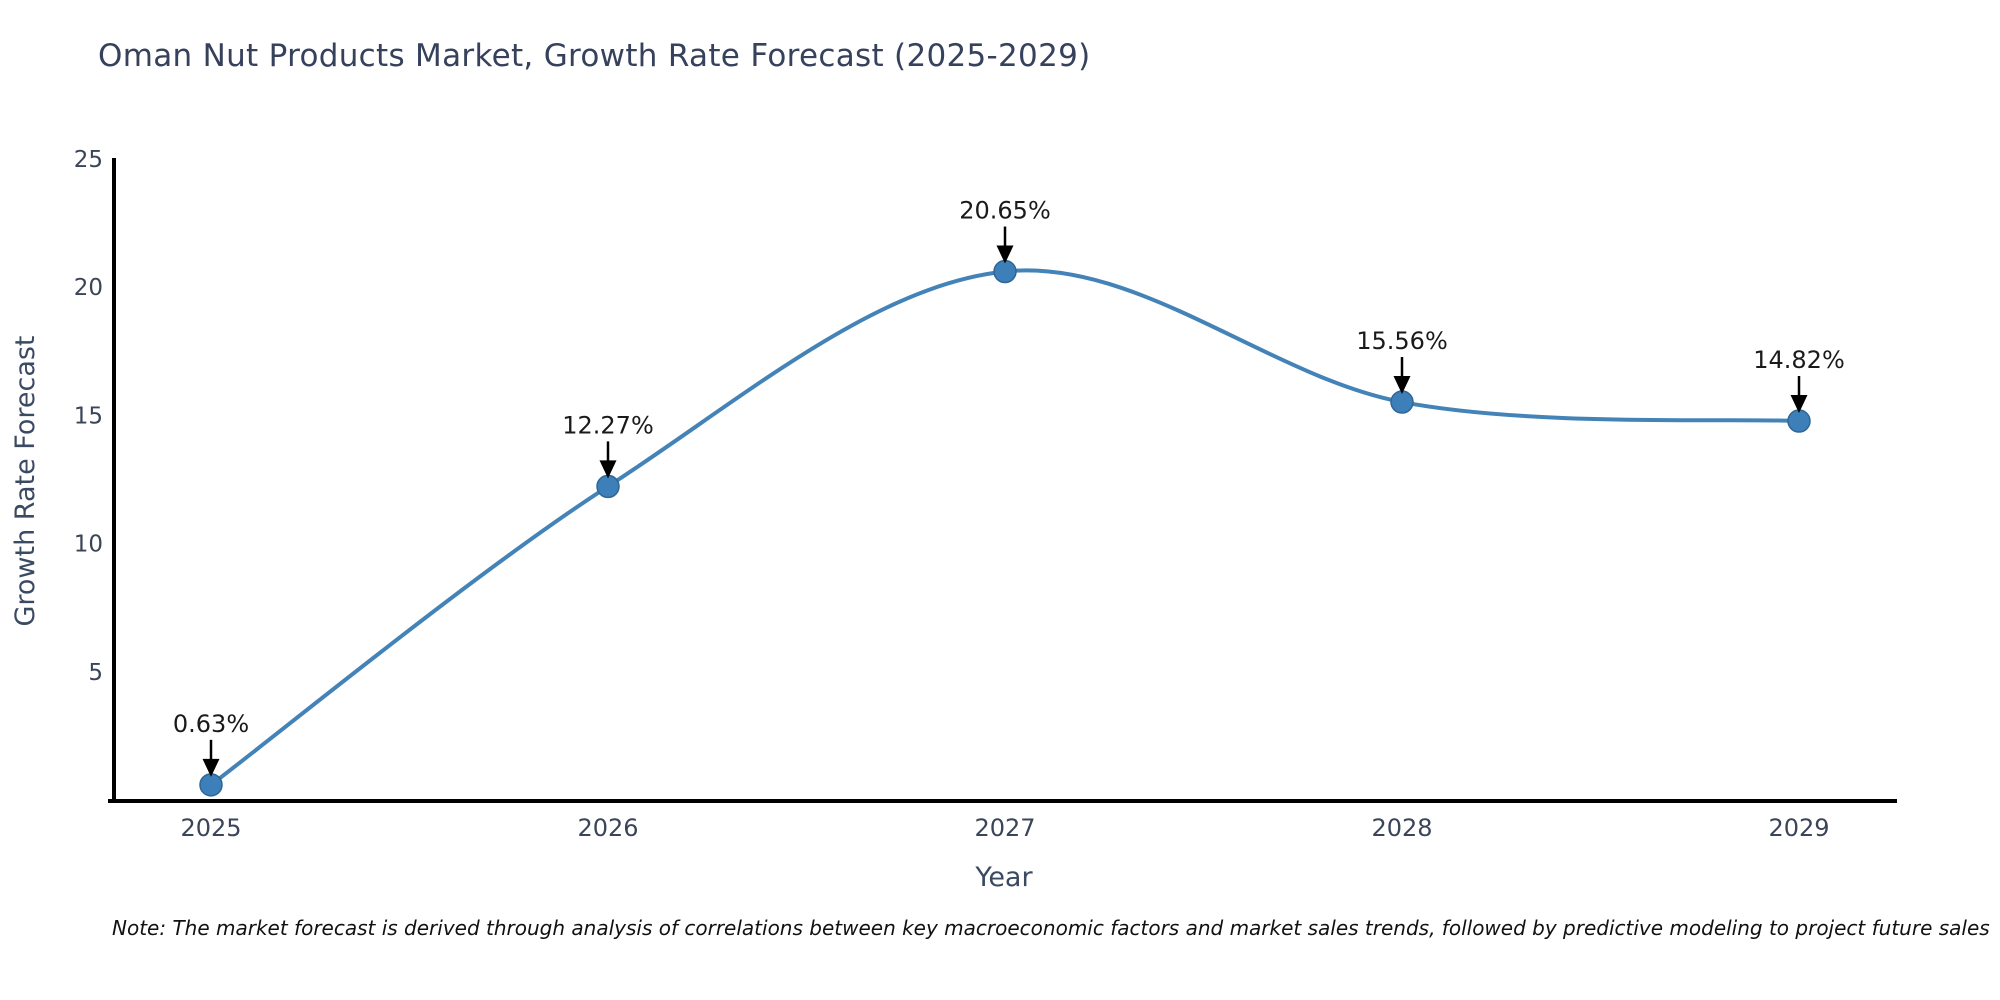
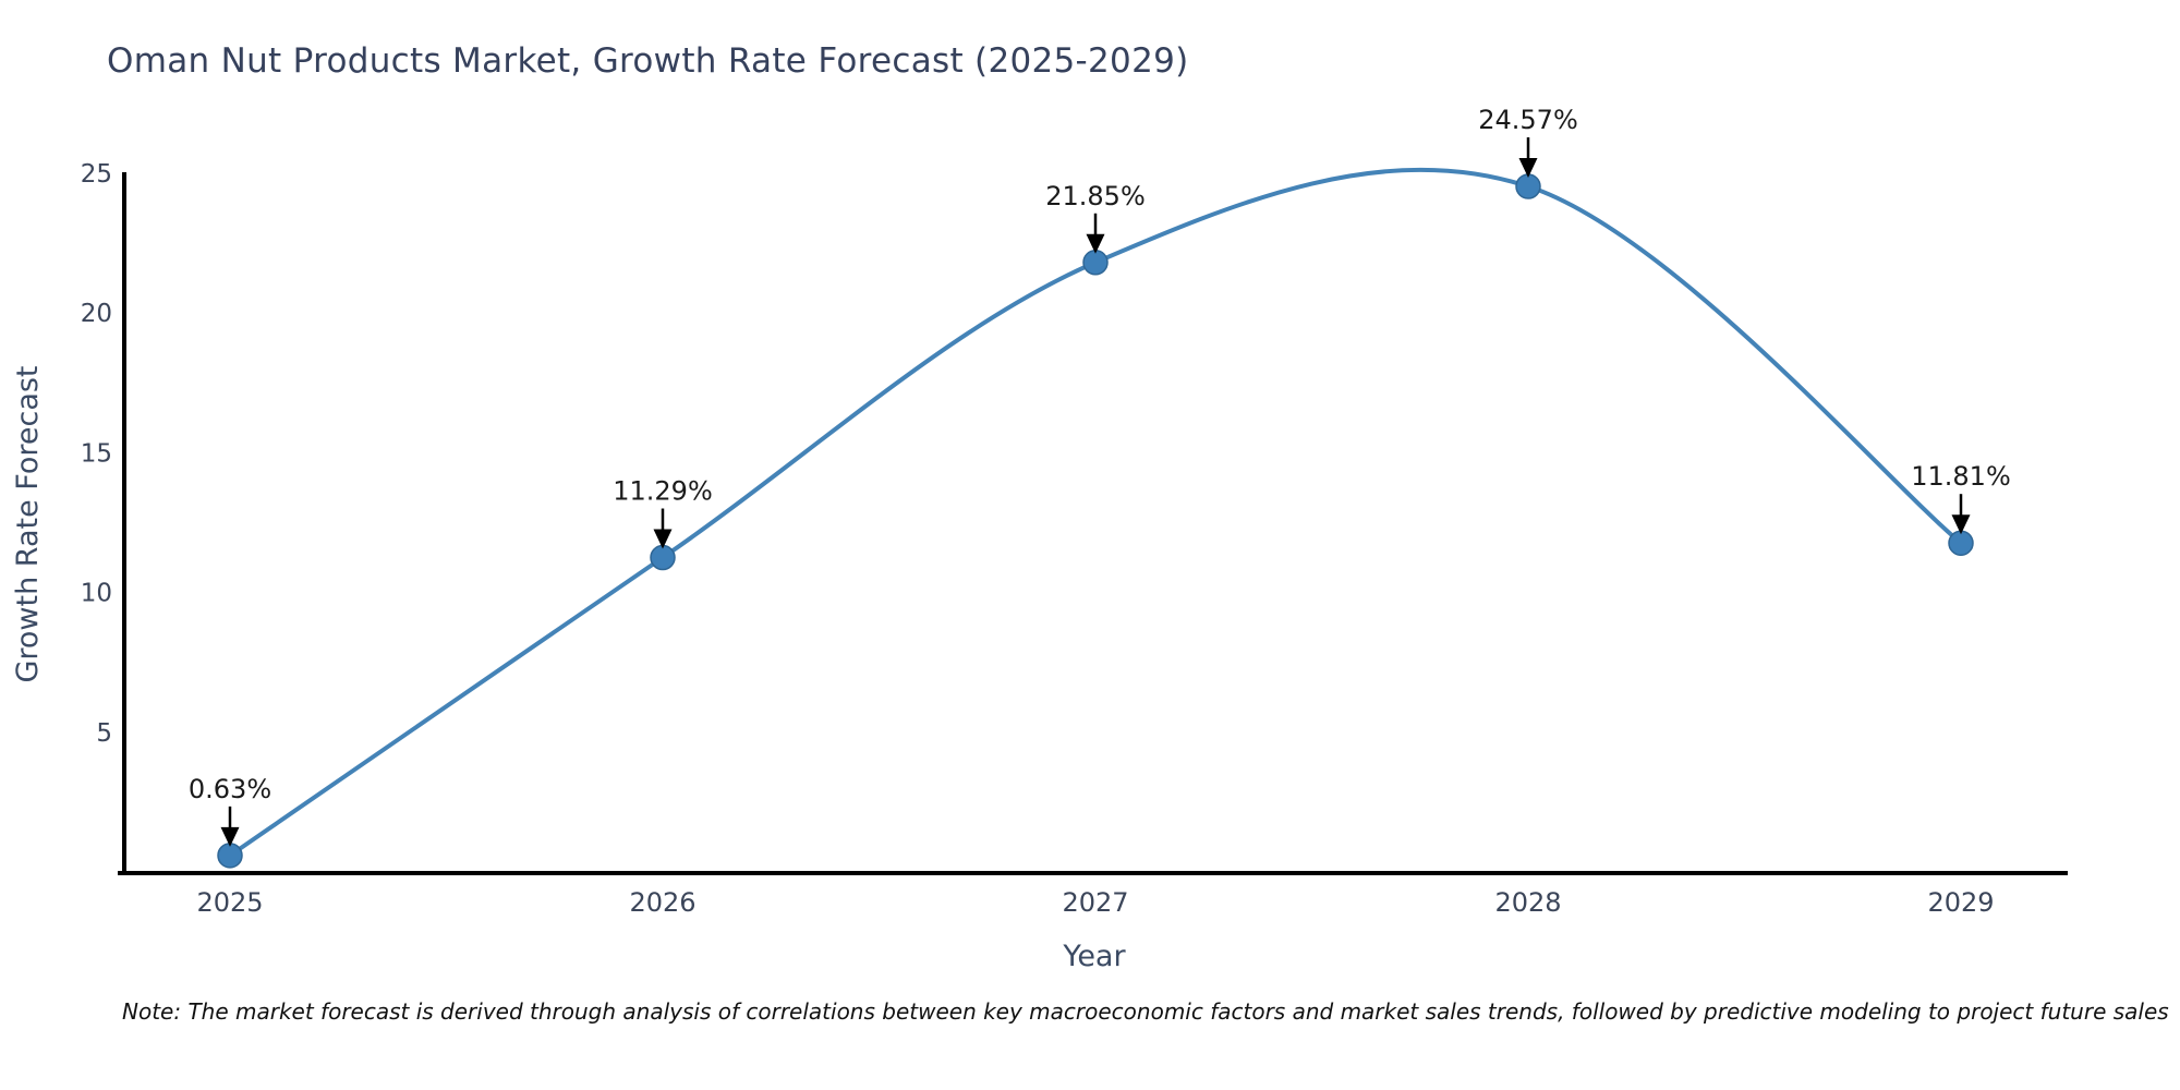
2026: 12.27% -> 11.29%
2027: 20.65% -> 21.85%
2028: 15.56% -> 24.57%
2029: 14.82% -> 11.81%
